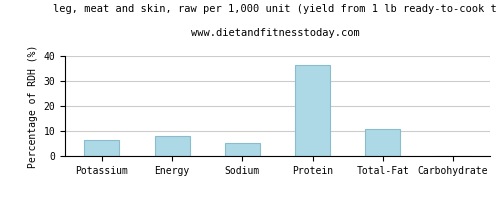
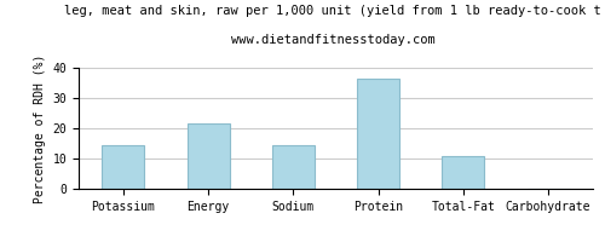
Potassium: 6.5 -> 14.5
Energy: 8.0 -> 21.5
Sodium: 5.2 -> 14.5
